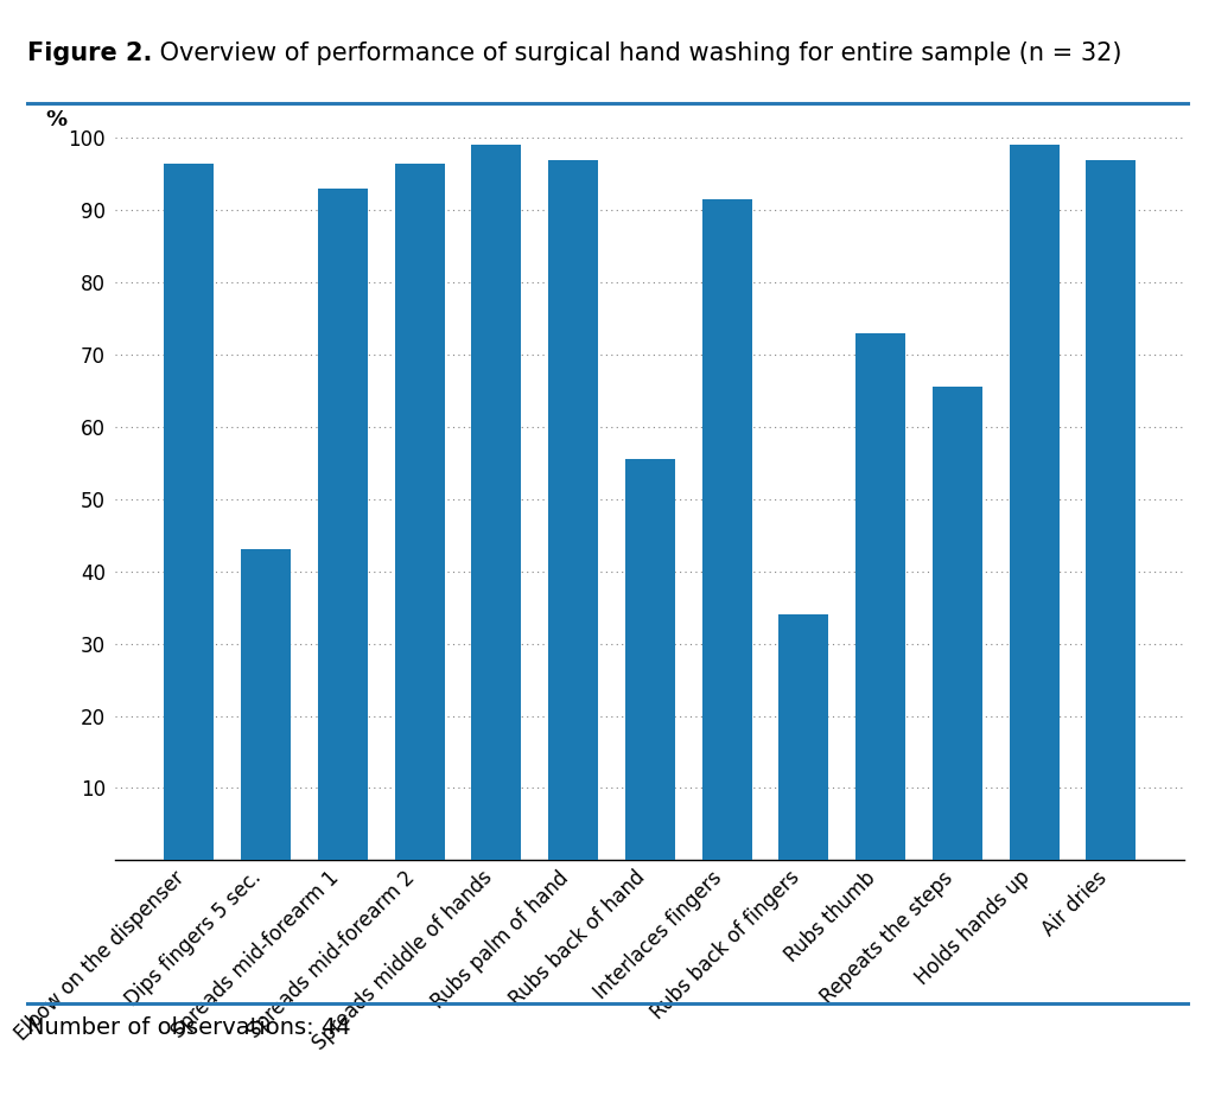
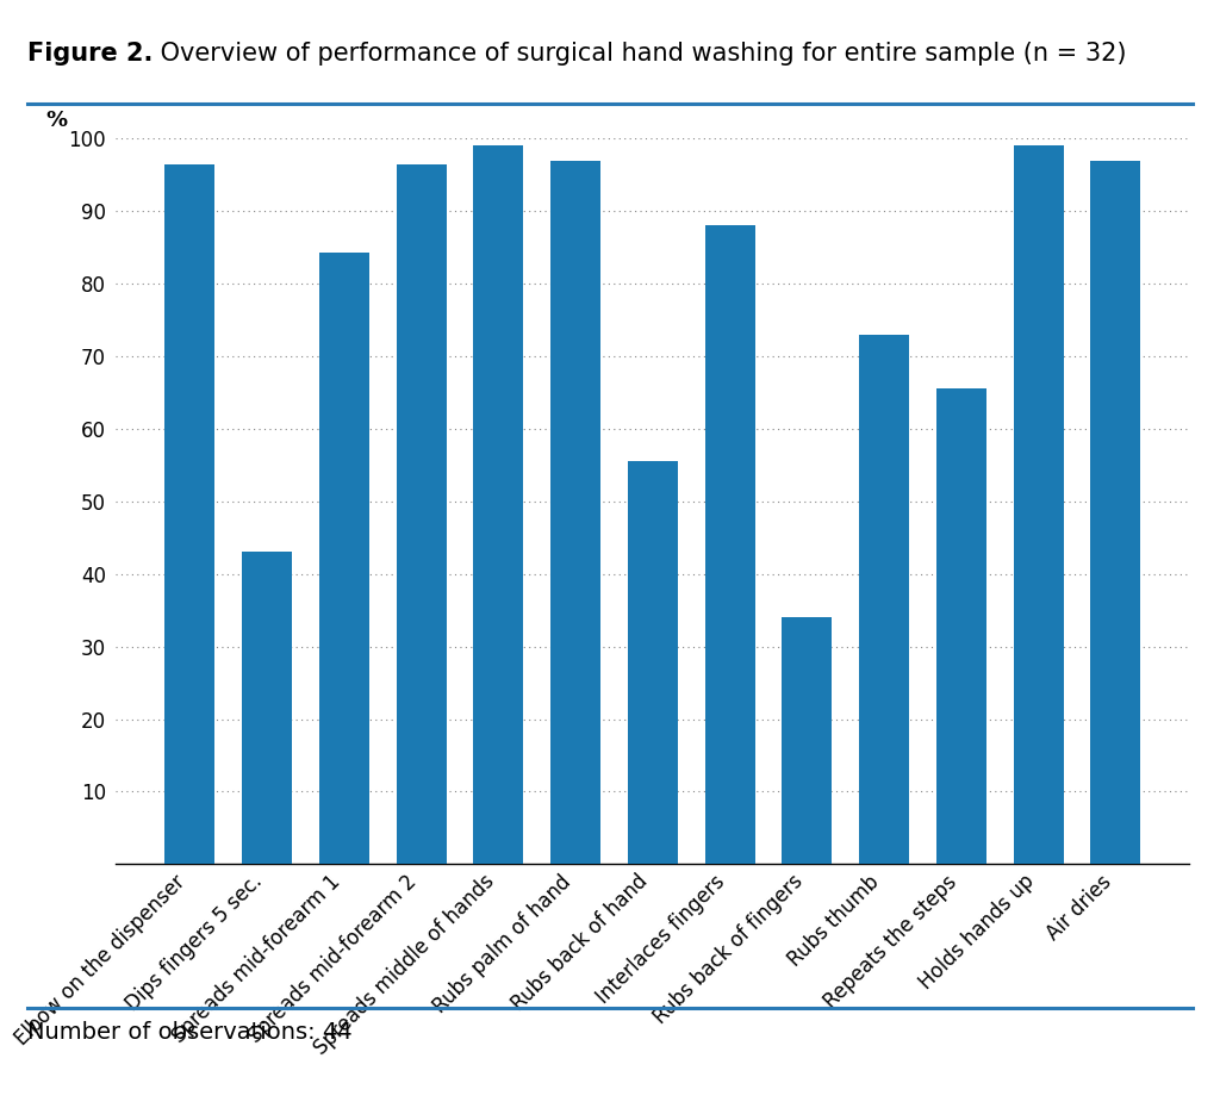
Spreads mid-forearm 1: 93.0 -> 84.2
Interlaces fingers: 91.5 -> 88.0
